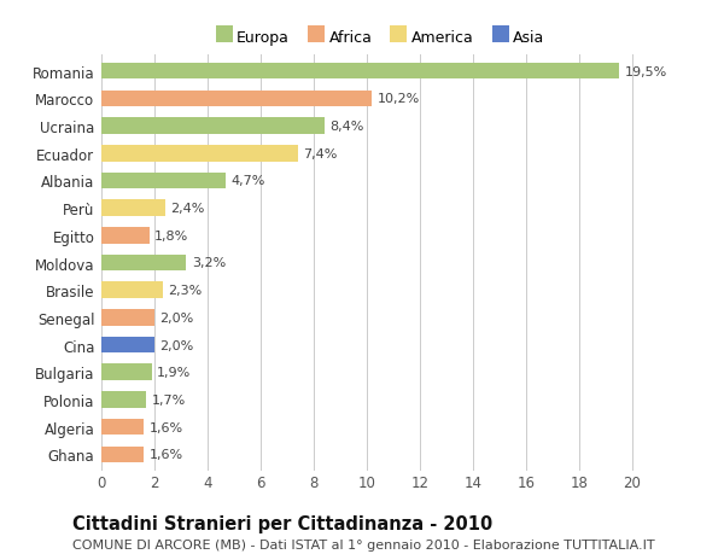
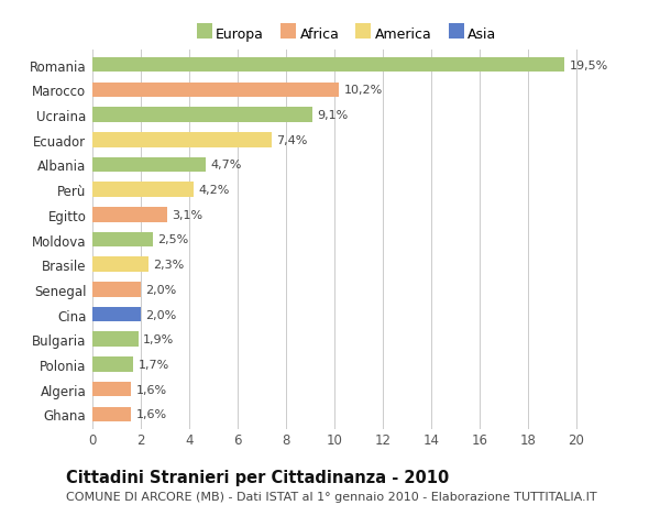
Ucraina: 8,4% -> 9,1%
Perù: 2,4% -> 4,2%
Egitto: 1,8% -> 3,1%
Moldova: 3,2% -> 2,5%
